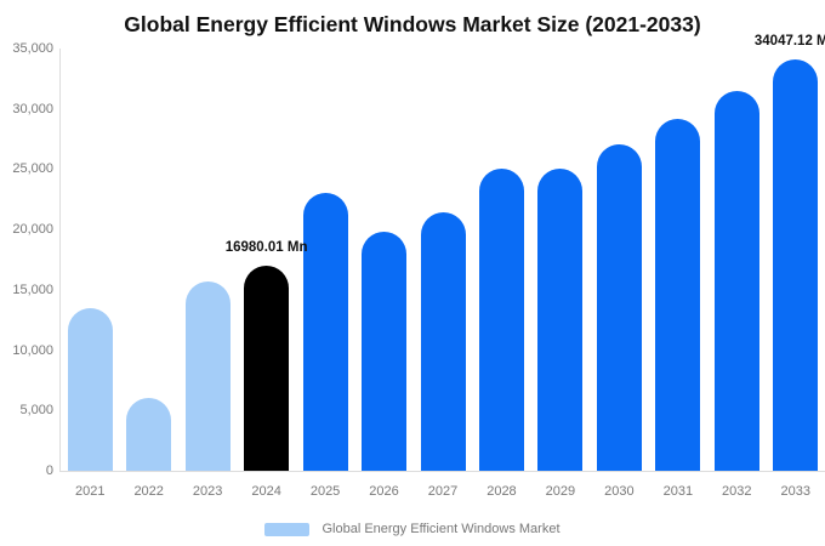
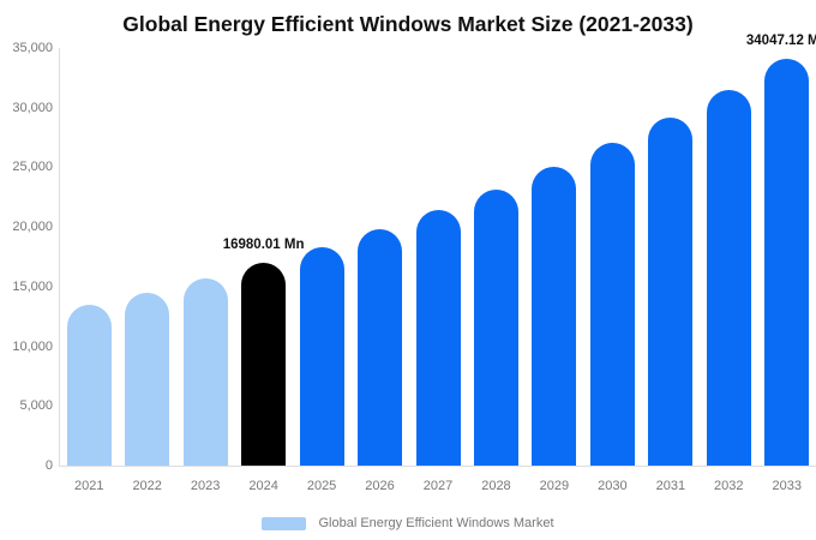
2022: 6000 -> 14000
2025: 23000 -> 18000
2028: 25000 -> 23000
